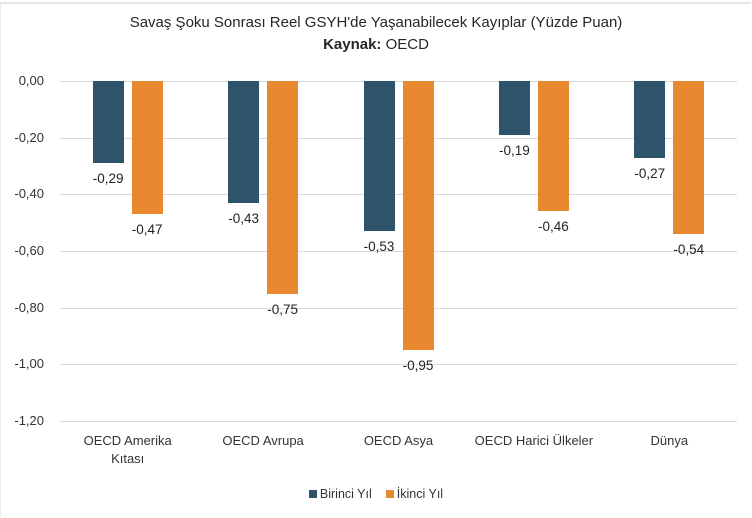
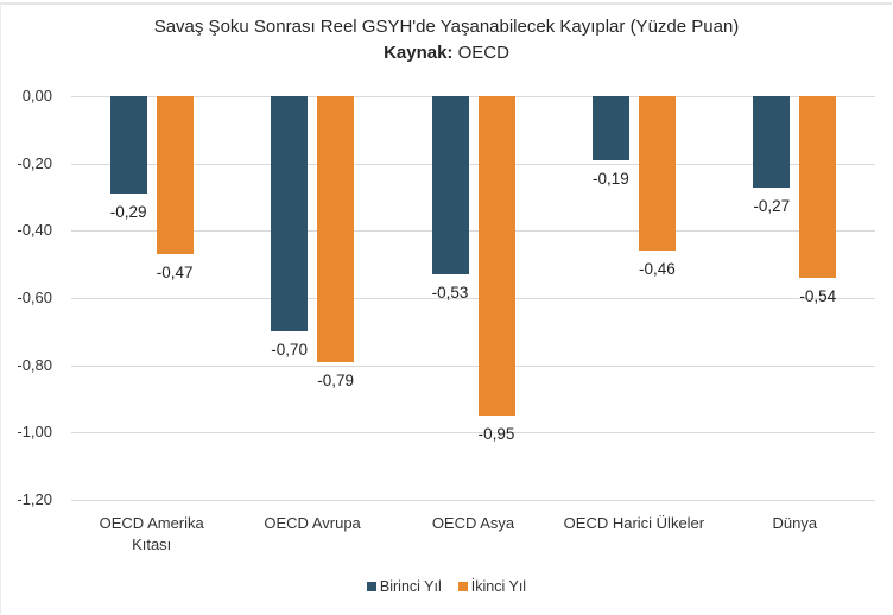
Birinci Yıl/OECD Avrupa: -0,43 -> -0,70
İkinci Yıl/OECD Avrupa: -0,75 -> -0,79
